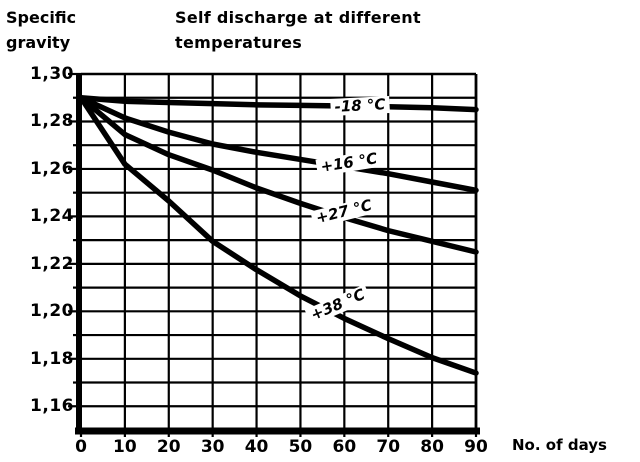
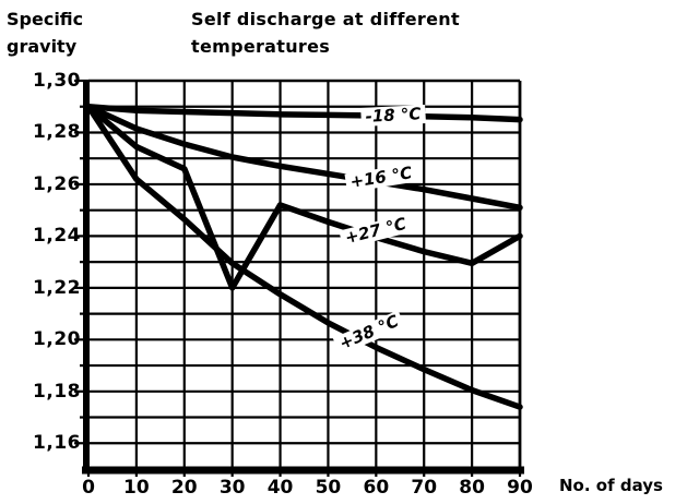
+27 °C/30: 1,26 -> 1,22
+27 °C/90: 1,23 -> 1,24
